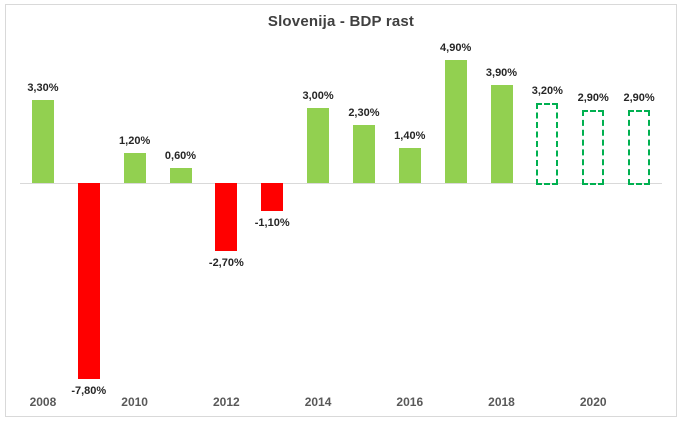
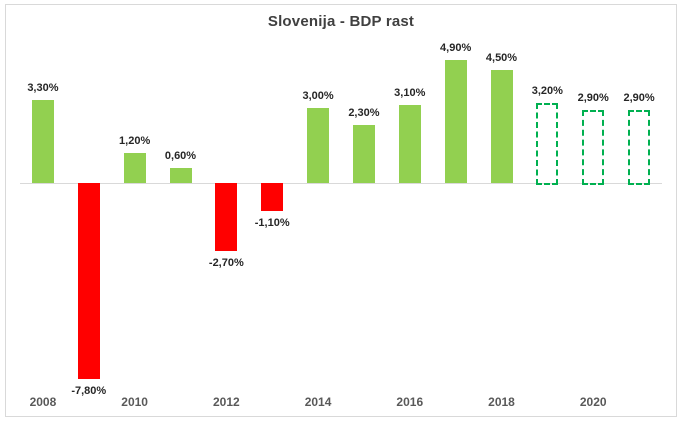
2016: 1,40% -> 3,10%
2018: 3,90% -> 4,50%
